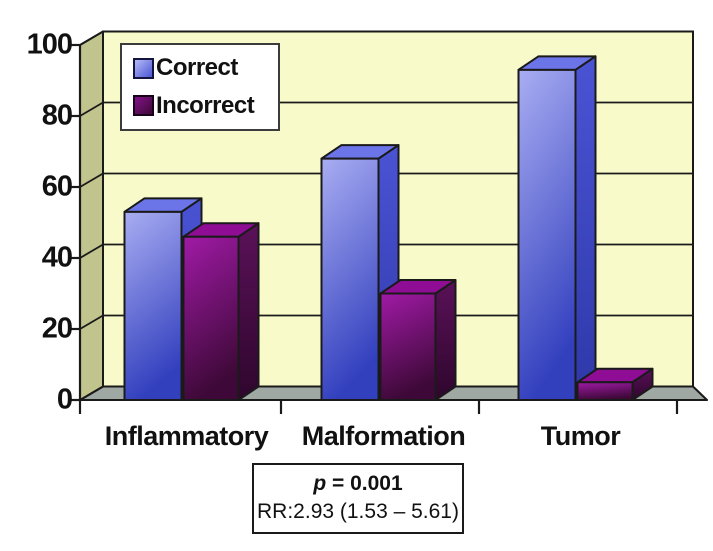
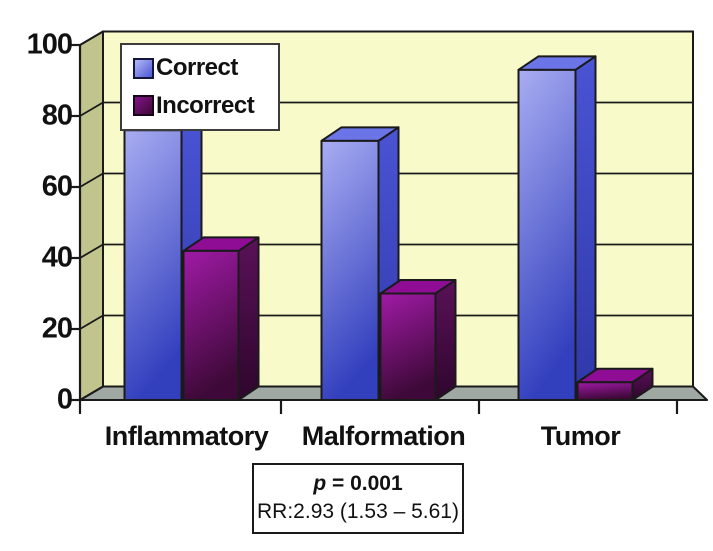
Correct/Inflammatory: 53 -> 76
Incorrect/Inflammatory: 46 -> 42
Correct/Malformation: 68 -> 73
